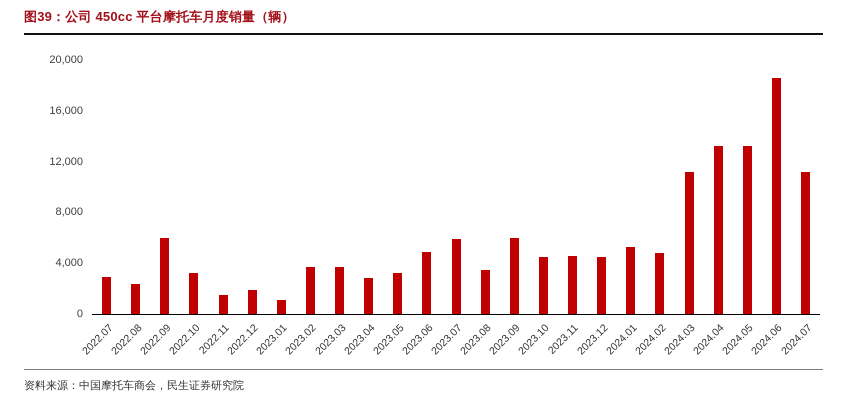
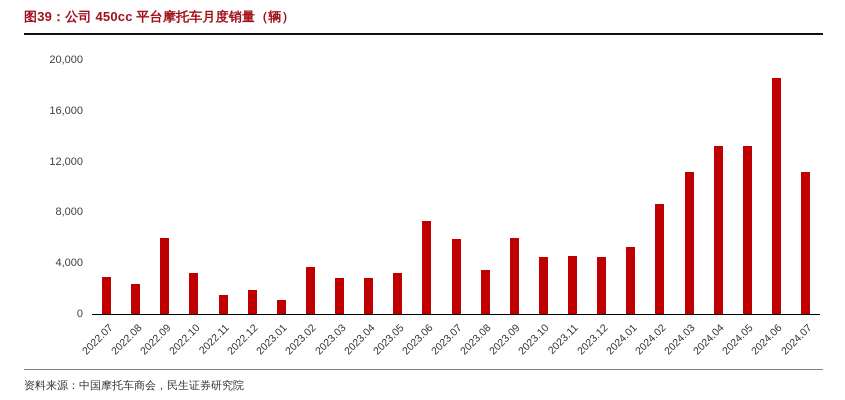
2023.03: 3700 -> 2800
2023.06: 4900 -> 7300
2024.02: 4800 -> 8700
